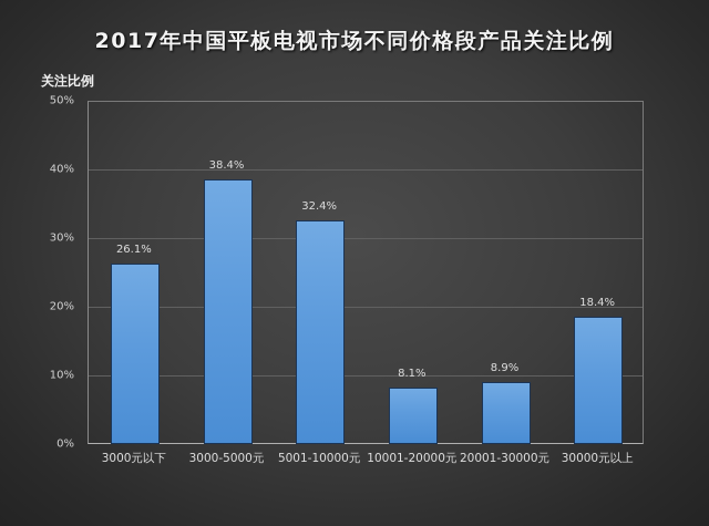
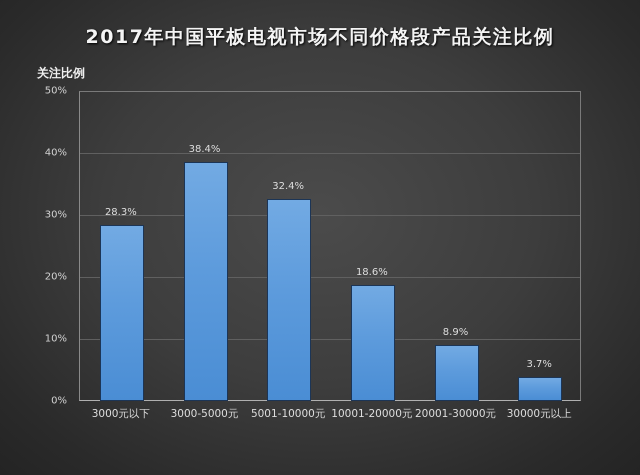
3000元以下: 26.1% -> 28.3%
10001-20000元: 8.1% -> 18.6%
30000元以上: 18.4% -> 3.7%
